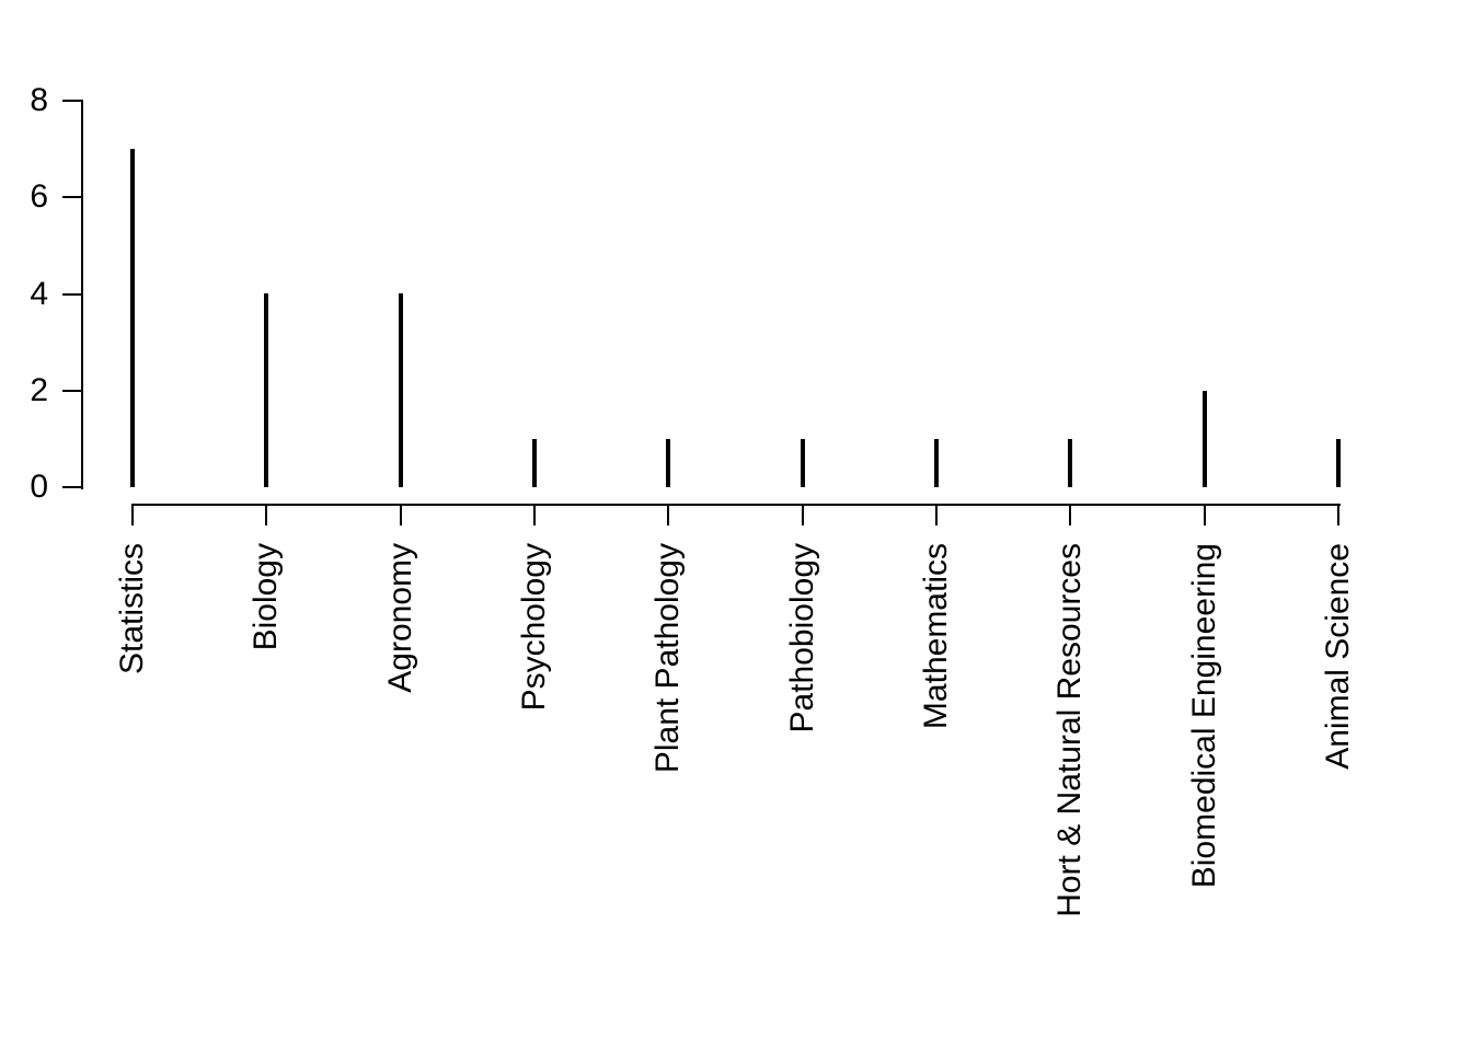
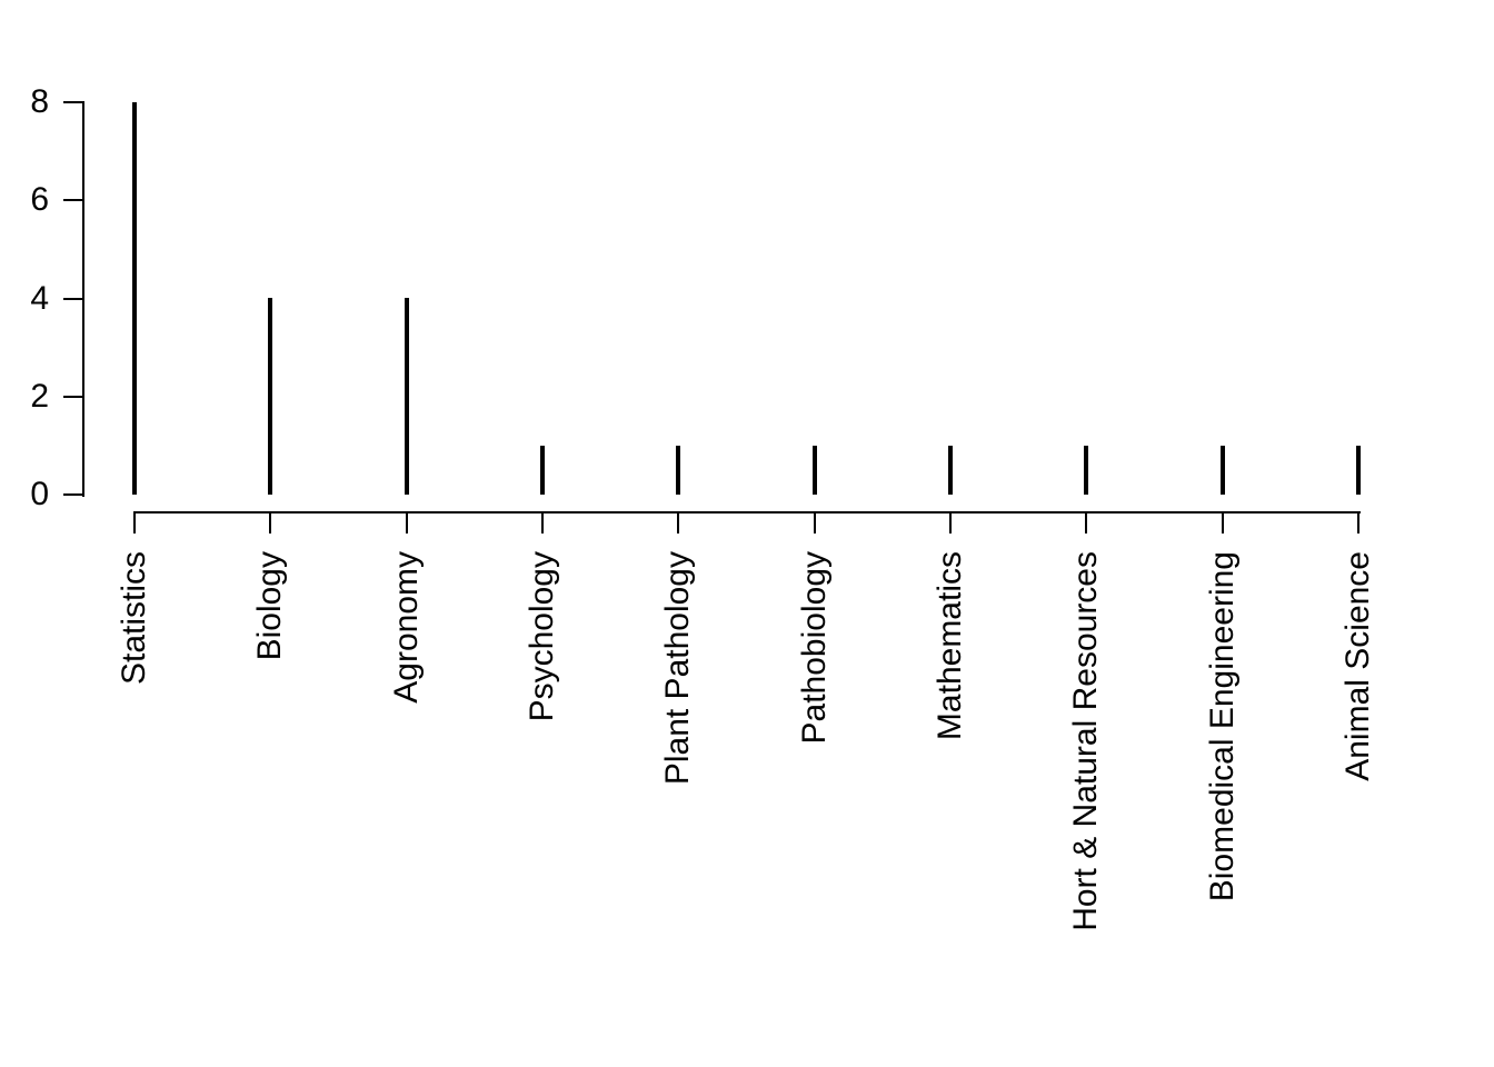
Statistics: 7 -> 8
Biomedical Engineering: 2 -> 1
